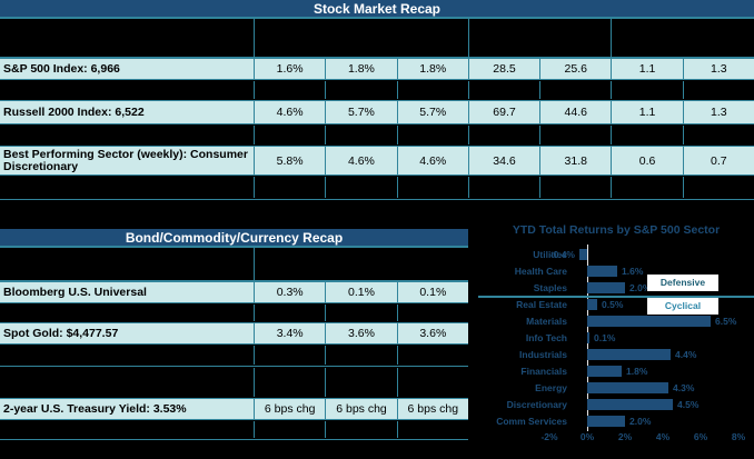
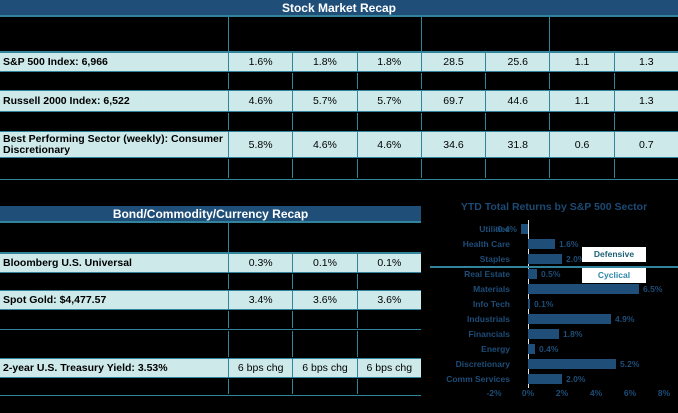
Industrials: 4.4% -> 4.9%
Energy: 4.3% -> 0.4%
Discretionary: 4.5% -> 5.2%
